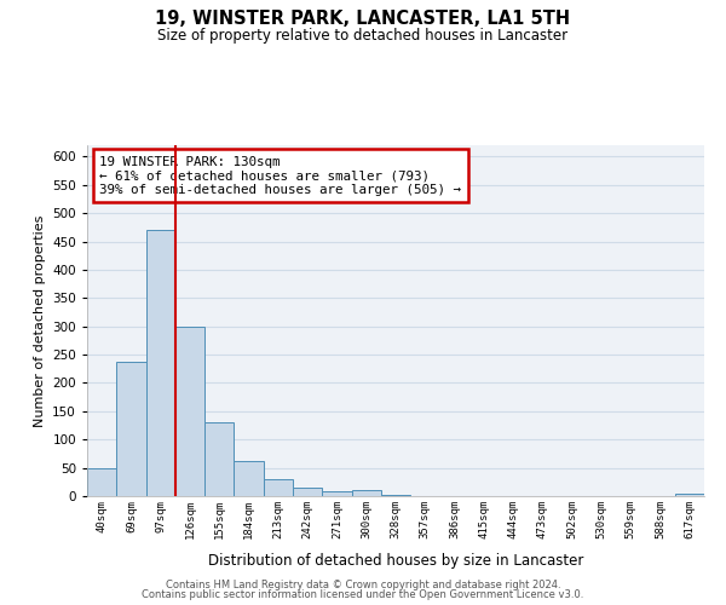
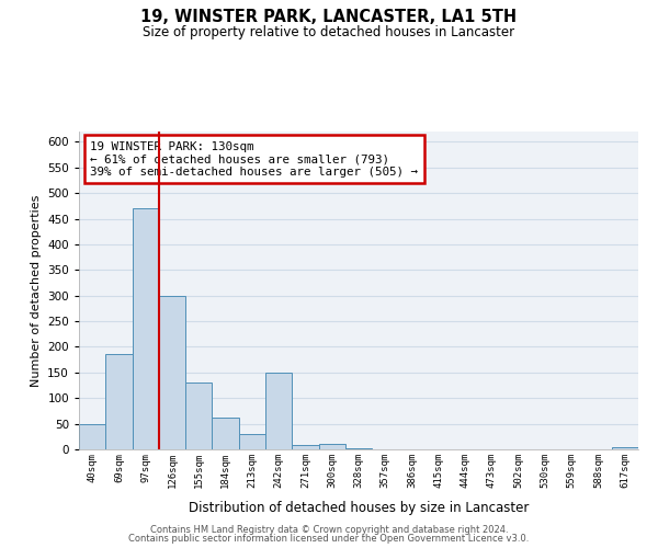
69sqm: 238 -> 185
242sqm: 16 -> 150
